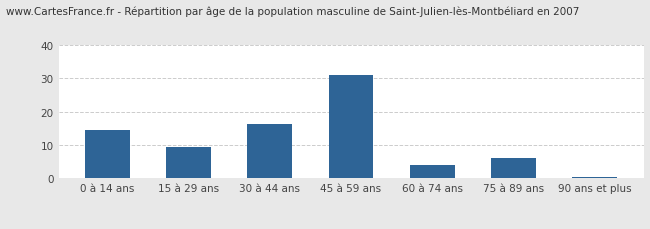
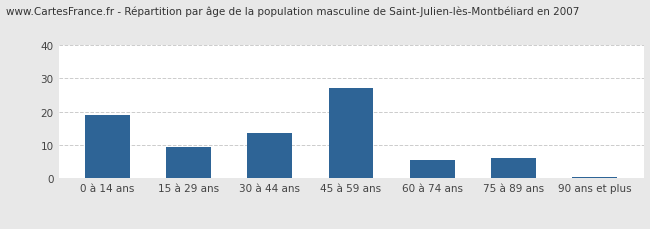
0 à 14 ans: 14.5 -> 19.0
30 à 44 ans: 16.3 -> 13.5
45 à 59 ans: 31.0 -> 27.0
60 à 74 ans: 4.0 -> 5.5
